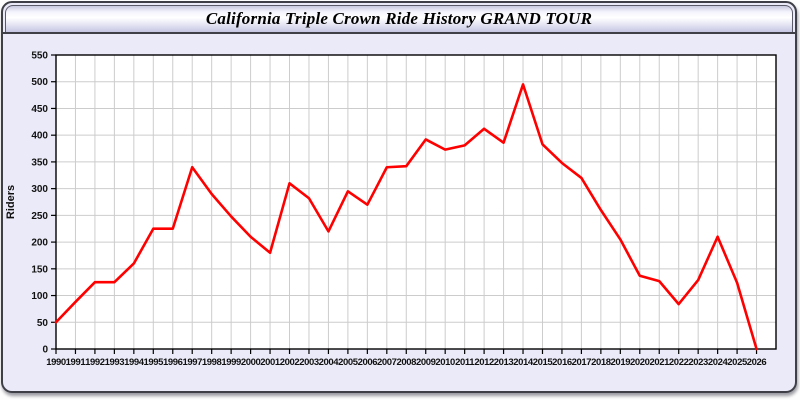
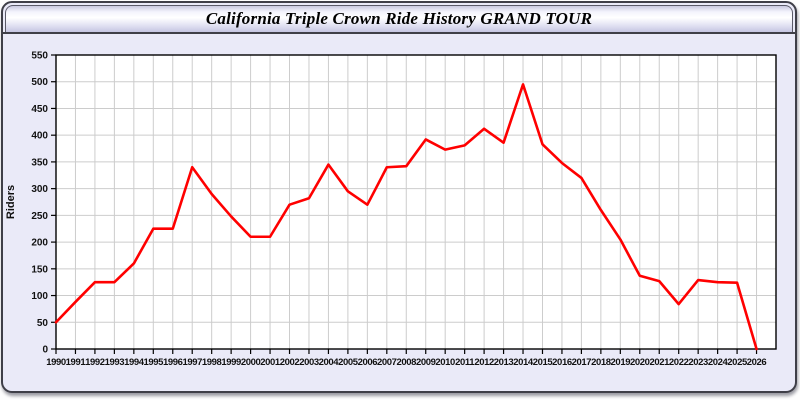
2001: 180 -> 210
2002: 310 -> 270
2004: 220 -> 340
2024: 210 -> 120
